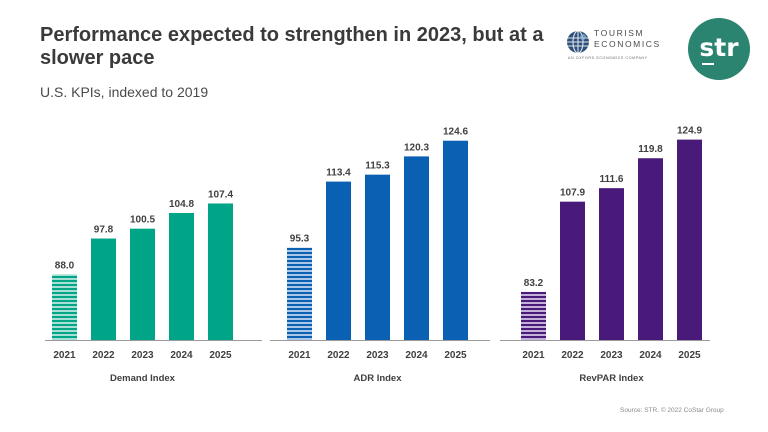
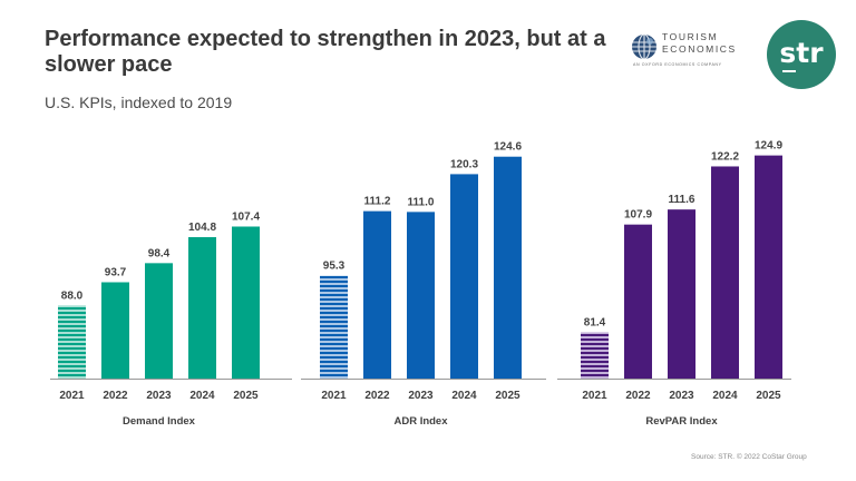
Demand Index/2022: 97.8 -> 93.7
Demand Index/2023: 100.5 -> 98.4
ADR Index/2022: 113.4 -> 111.2
ADR Index/2023: 115.3 -> 111.0
RevPAR Index/2021: 83.2 -> 81.4
RevPAR Index/2024: 119.8 -> 122.2
